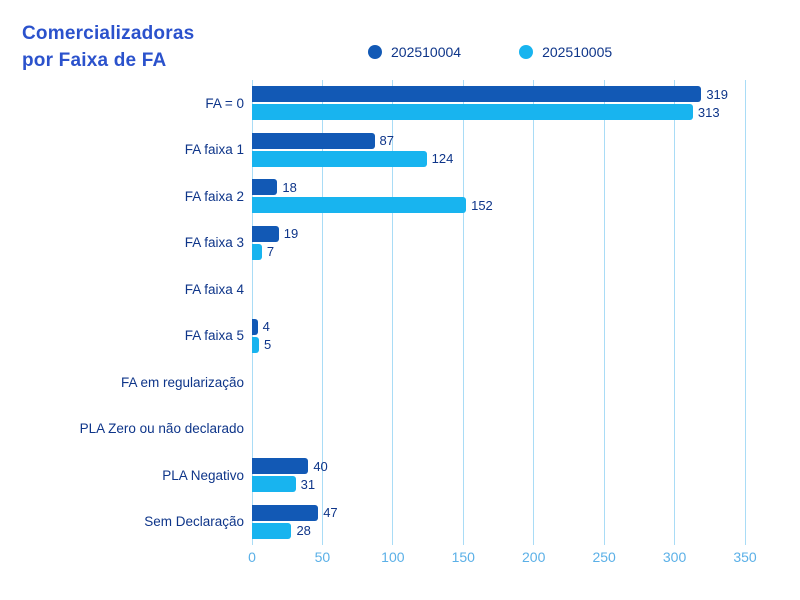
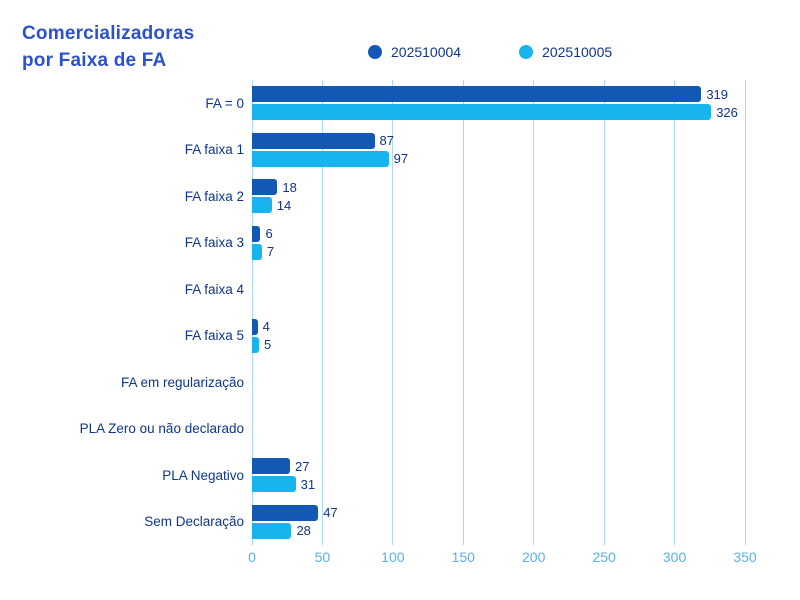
202510005/FA = 0: 313 -> 326
202510005/FA faixa 1: 124 -> 97
202510005/FA faixa 2: 152 -> 14
202510004/FA faixa 3: 19 -> 6
202510004/PLA Negativo: 40 -> 27
